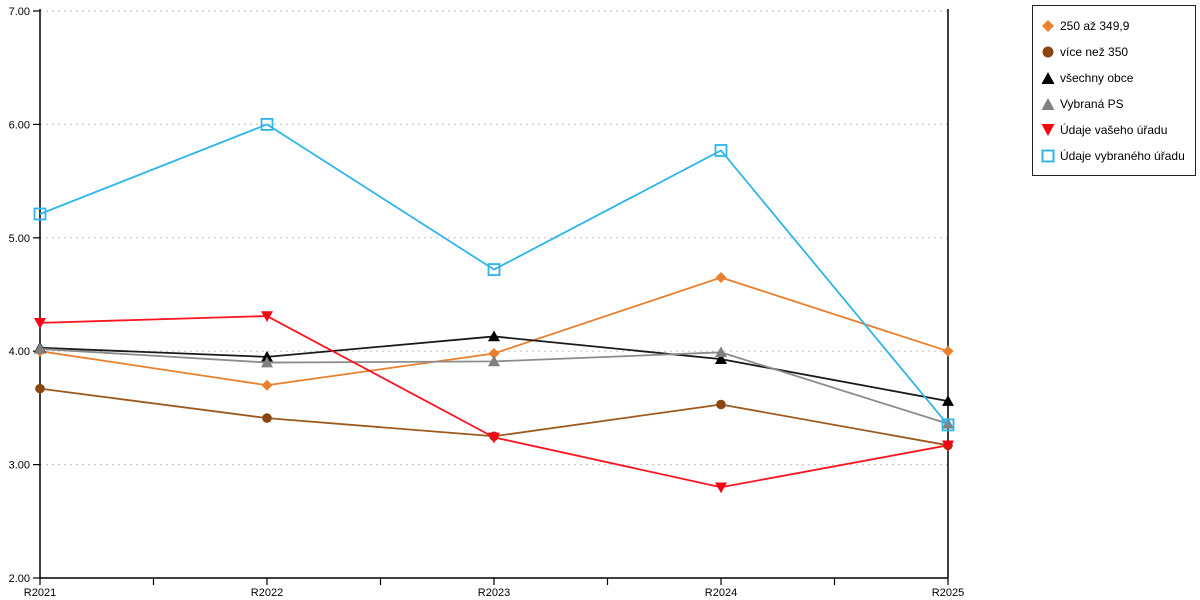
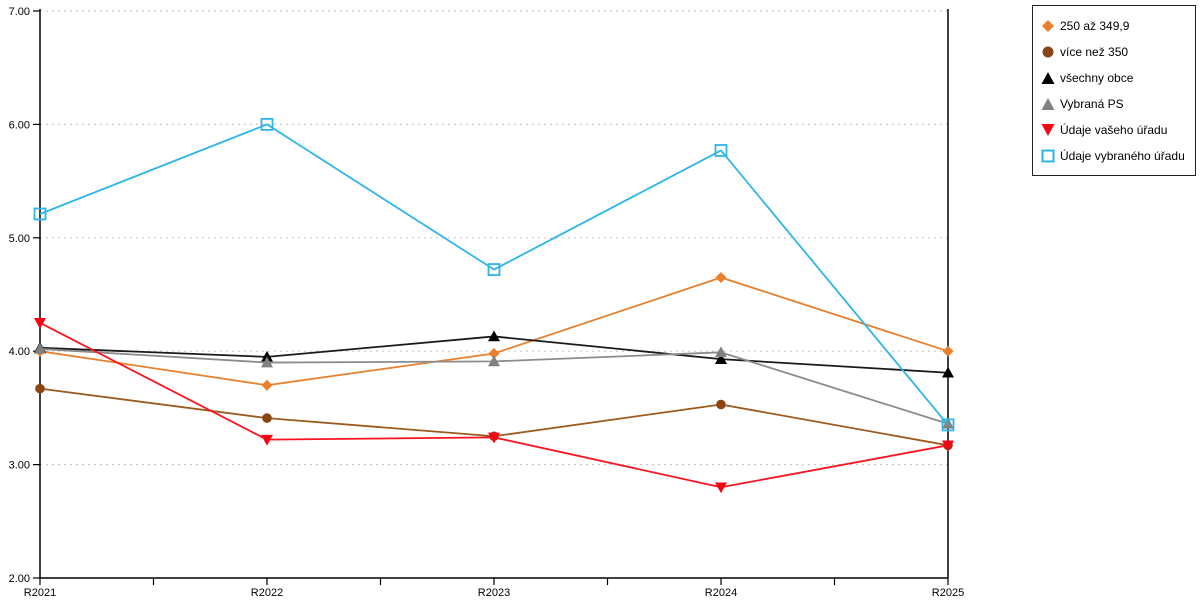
Údaje vašeho úřadu/R2022: 4.31 -> 3.22
všechny obce/R2025: 3.56 -> 3.81
